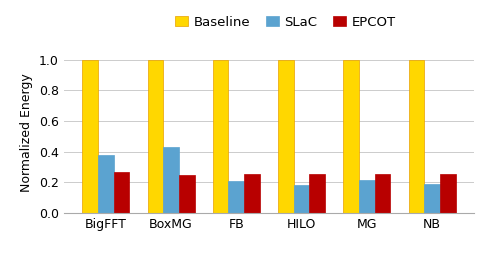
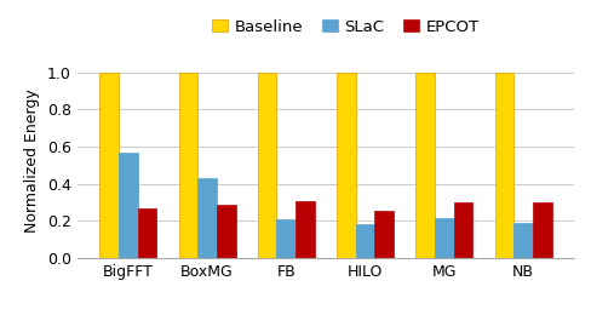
SLaC/BigFFT: 0.38 -> 0.57
EPCOT/BoxMG: 0.25 -> 0.29
EPCOT/FB: 0.26 -> 0.31
EPCOT/MG: 0.26 -> 0.30
EPCOT/NB: 0.26 -> 0.30
